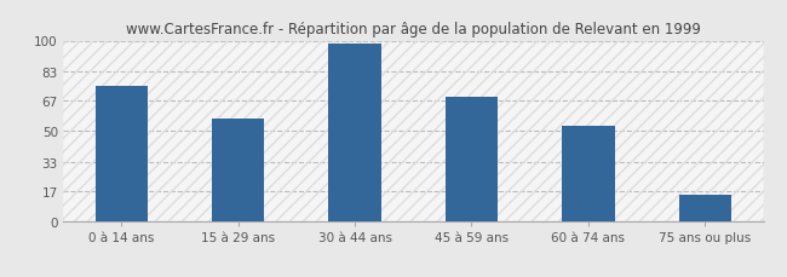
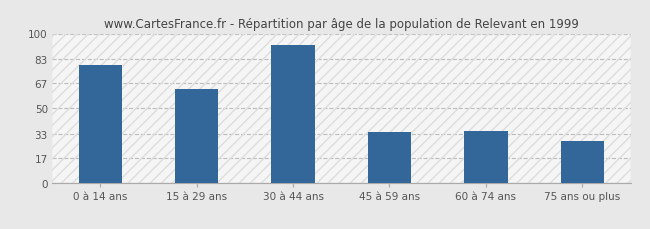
0 à 14 ans: 75 -> 79
15 à 29 ans: 57 -> 63
30 à 44 ans: 98 -> 92
45 à 59 ans: 69 -> 34
60 à 74 ans: 53 -> 35
75 ans ou plus: 15 -> 28
